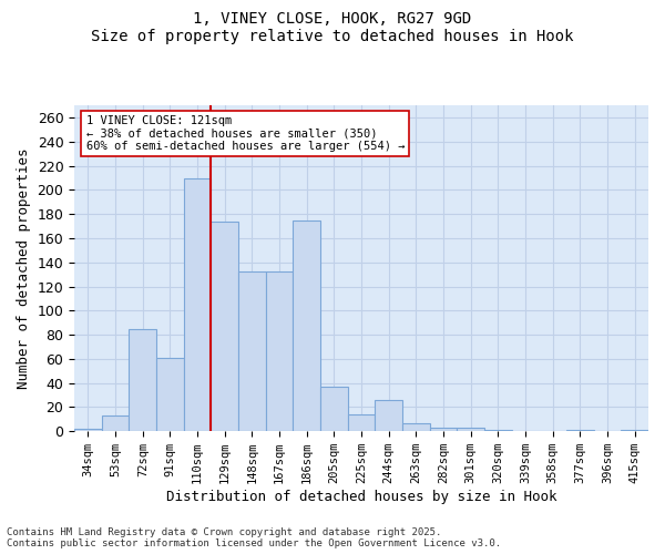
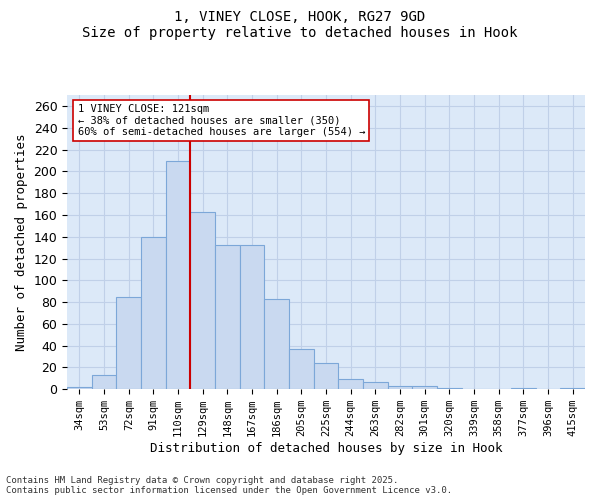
91sqm: 61 -> 140
129sqm: 174 -> 163
186sqm: 175 -> 83
225sqm: 14 -> 24
244sqm: 26 -> 9
